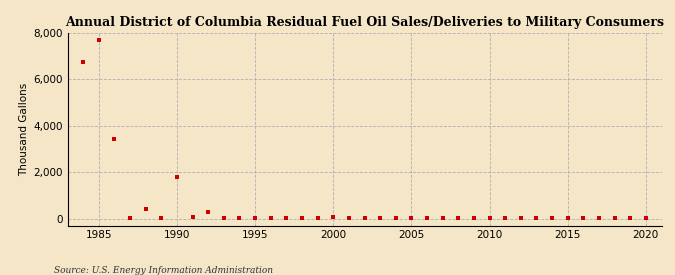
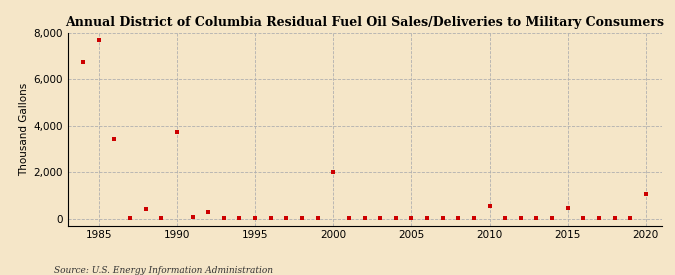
1990: 1,800 -> 3,750
2000: 80 -> 2,000
2010: 20 -> 550
2015: 20 -> 450
2020: 20 -> 1,050
